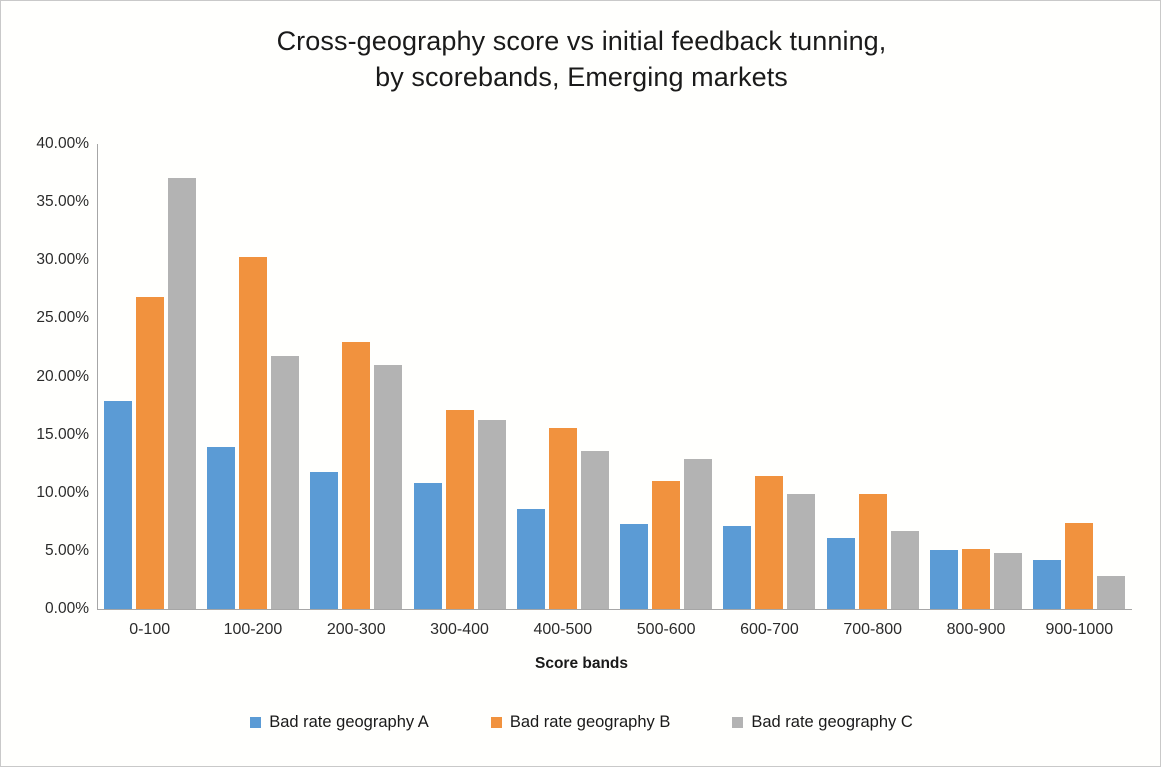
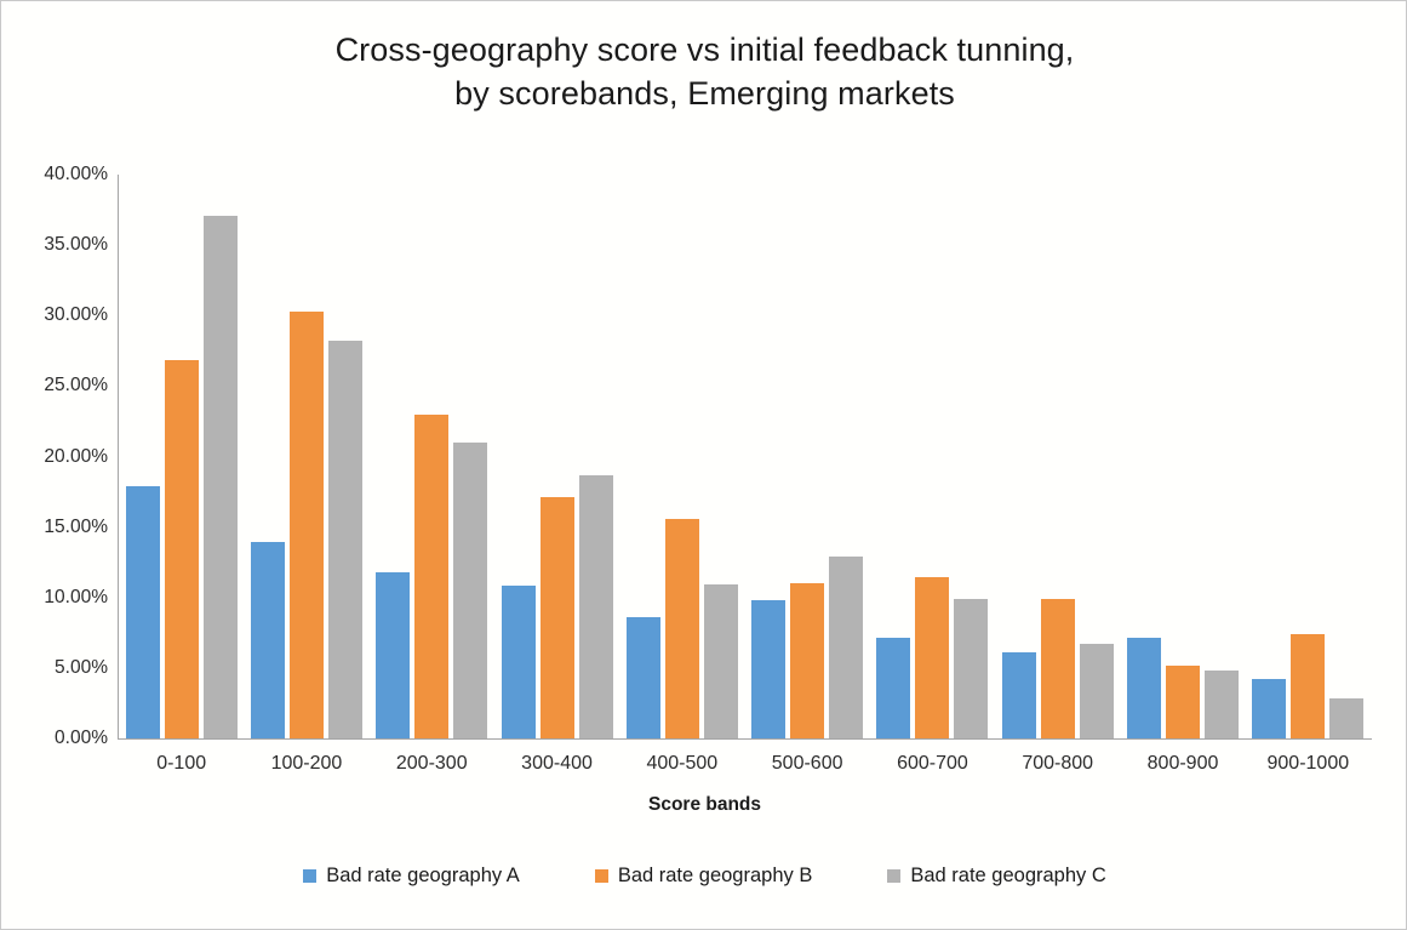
Bad rate geography C/100-200: 21.8% -> 28.2%
Bad rate geography C/300-400: 16.3% -> 18.7%
Bad rate geography C/400-500: 13.6% -> 10.9%
Bad rate geography A/500-600: 7.3% -> 9.8%
Bad rate geography A/800-900: 5.1% -> 7.1%
